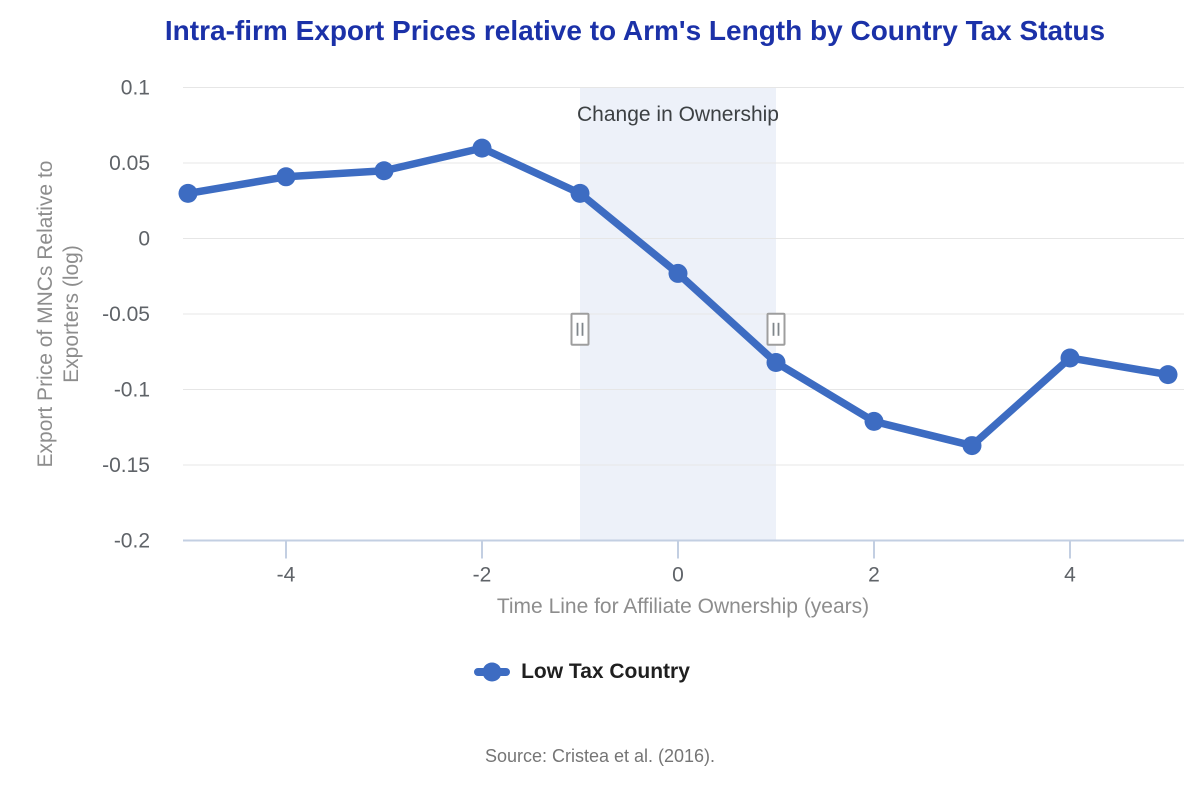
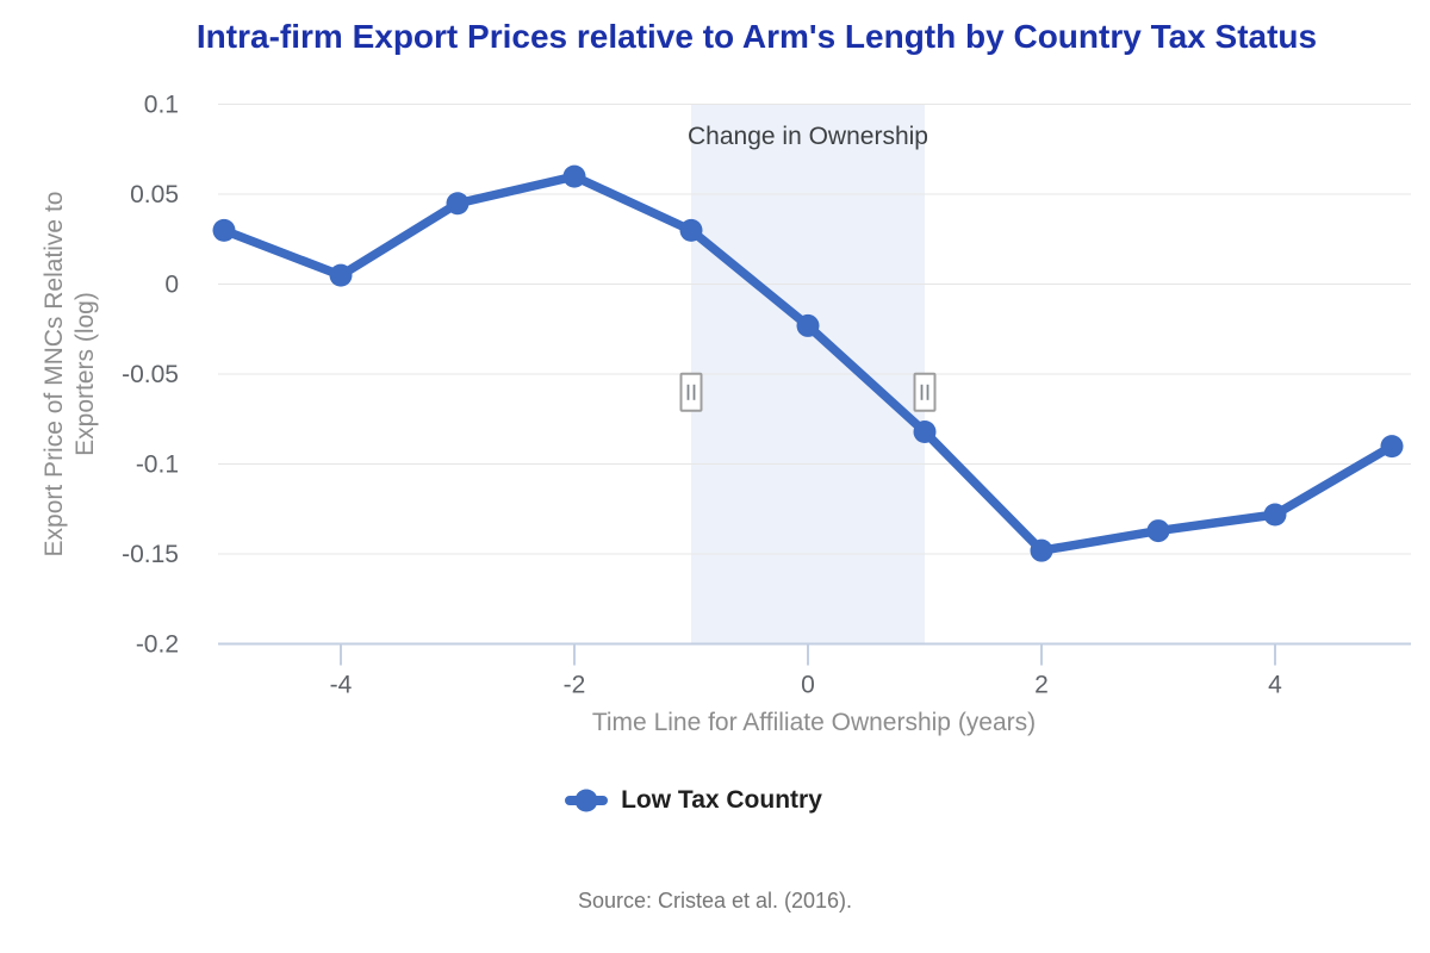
-4: 0.041 -> 0.005
2: -0.121 -> -0.148
4: -0.079 -> -0.128
